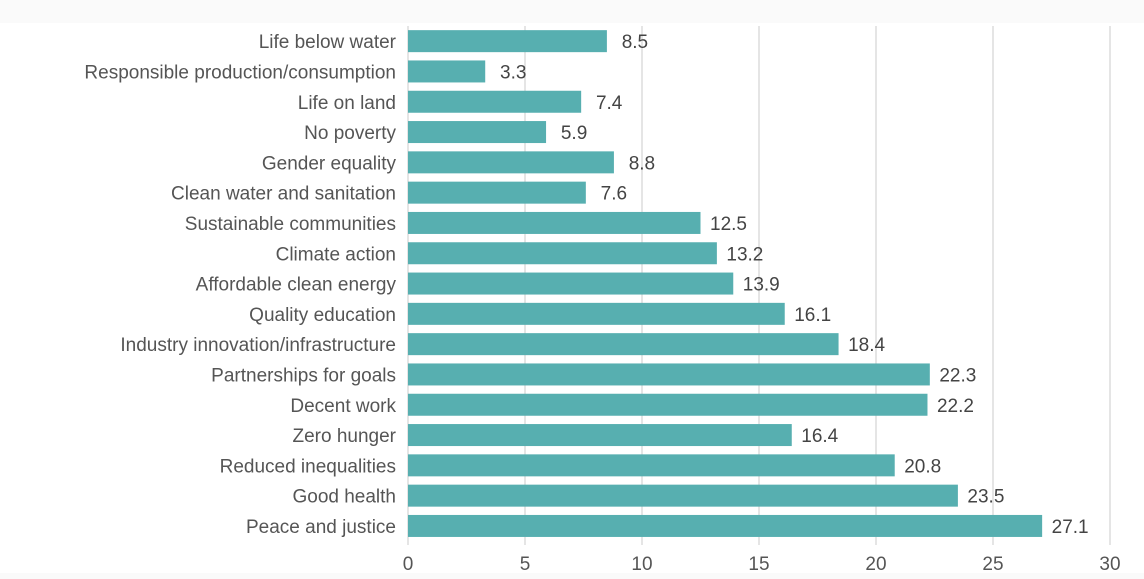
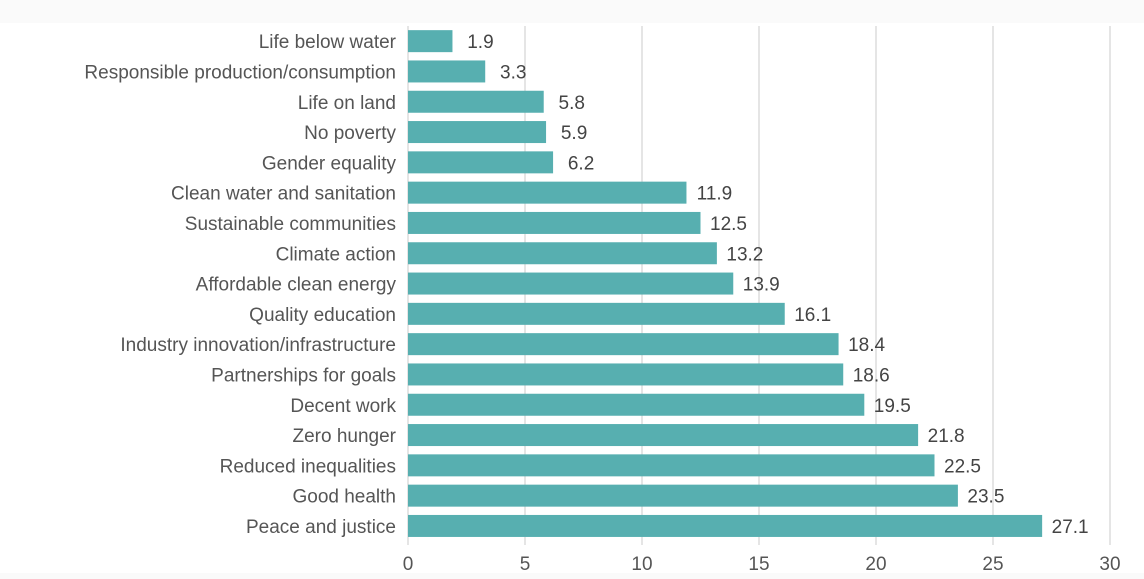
Life below water: 8.5 -> 1.9
Life on land: 7.4 -> 5.8
Gender equality: 8.8 -> 6.2
Clean water and sanitation: 7.6 -> 11.9
Partnerships for goals: 22.3 -> 18.6
Decent work: 22.2 -> 19.5
Zero hunger: 16.4 -> 21.8
Reduced inequalities: 20.8 -> 22.5
